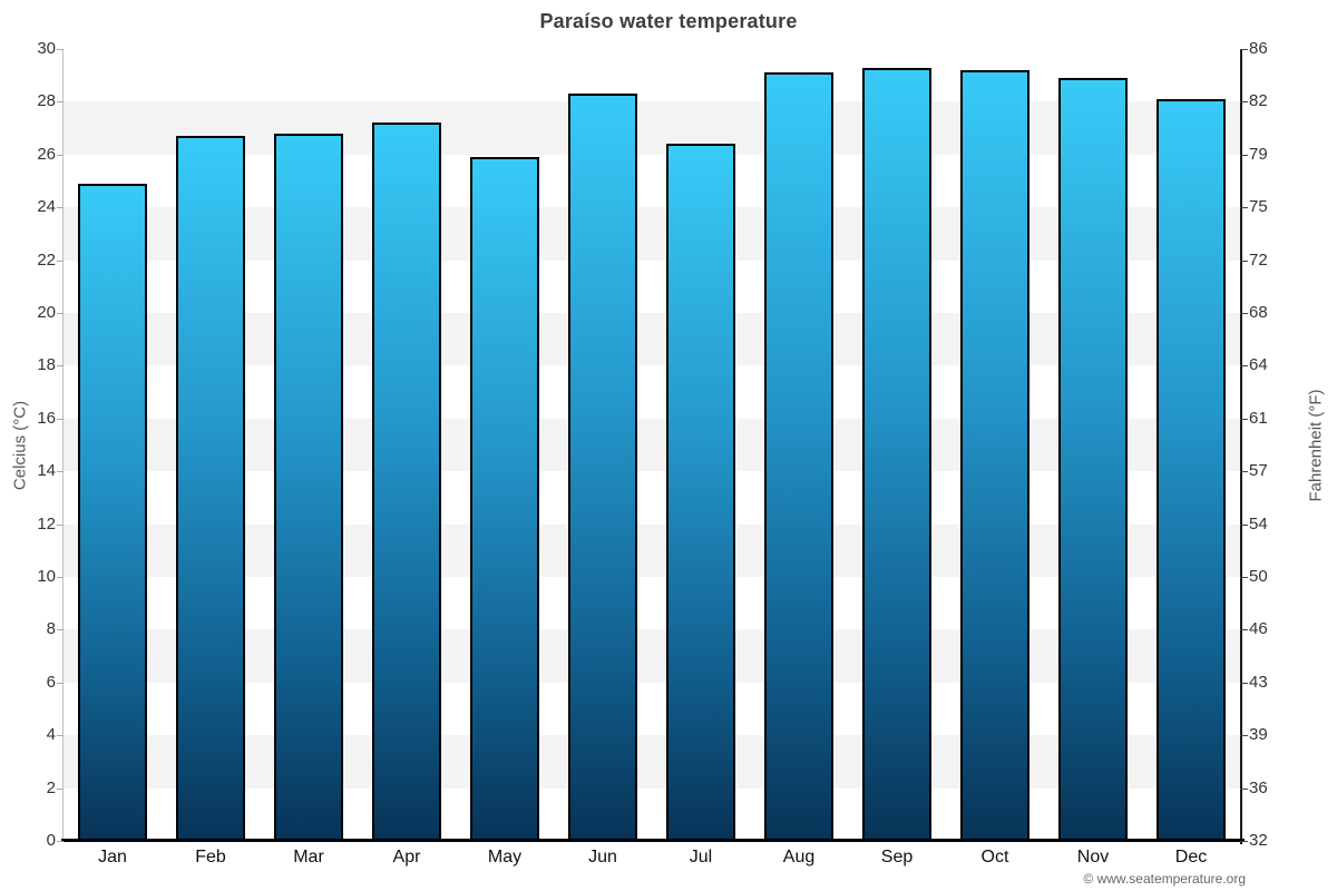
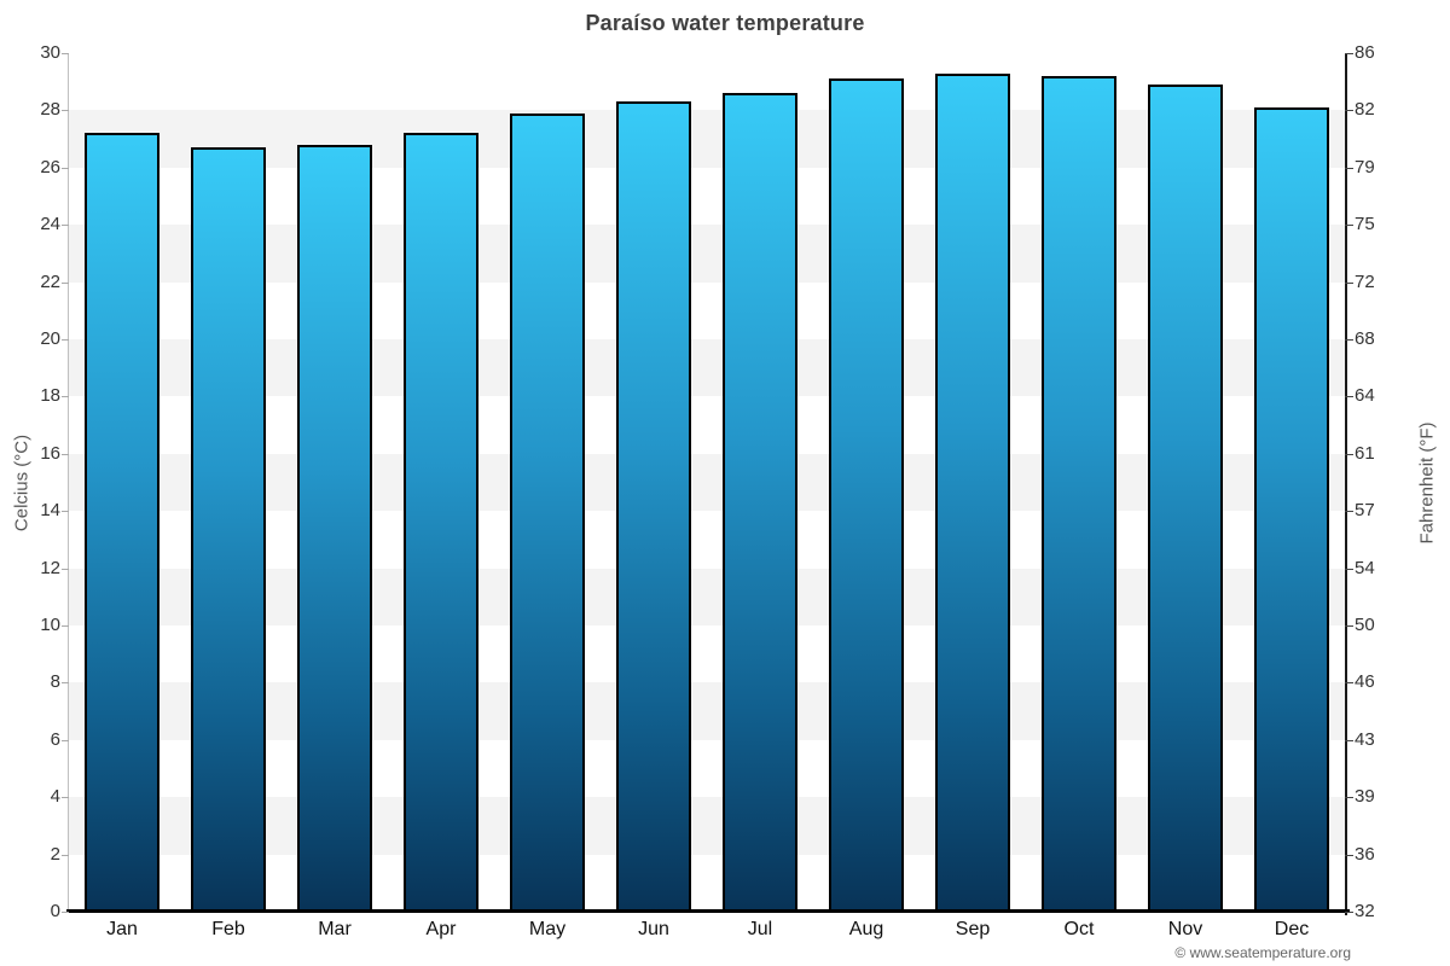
Jan: 24.9 -> 27.2
May: 25.9 -> 27.9
Jul: 26.4 -> 28.6
